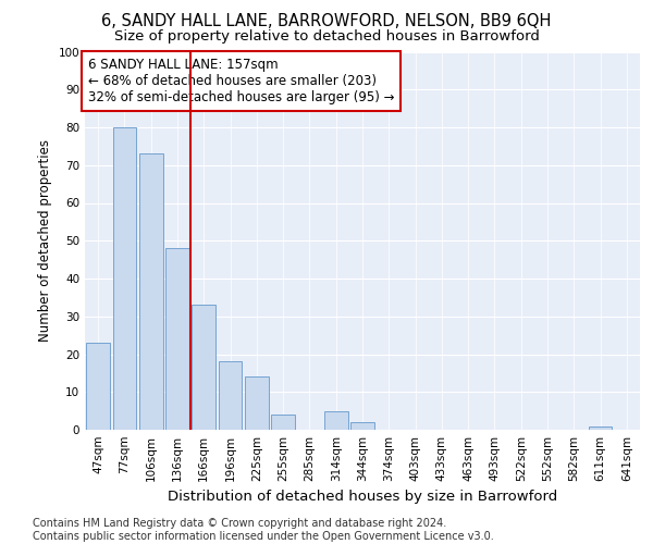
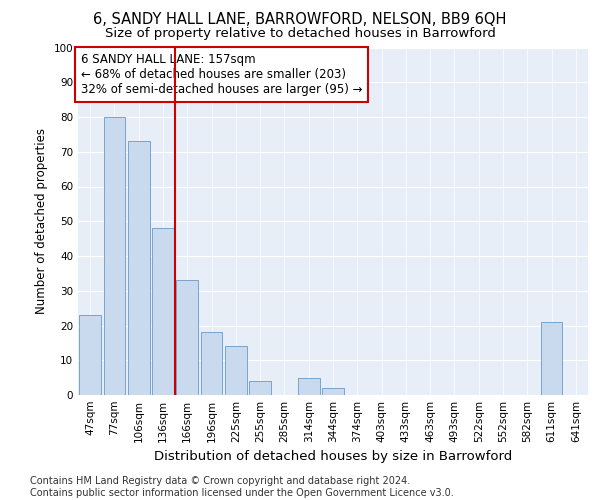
611sqm: 1 -> 21
